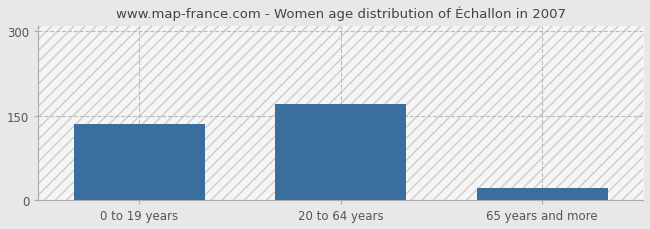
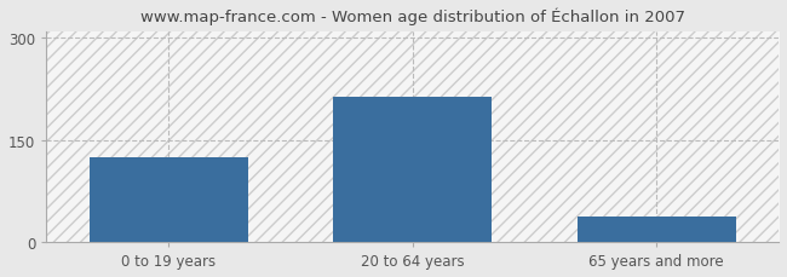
0 to 19 years: 135 -> 124
20 to 64 years: 170 -> 214
65 years and more: 22 -> 38
